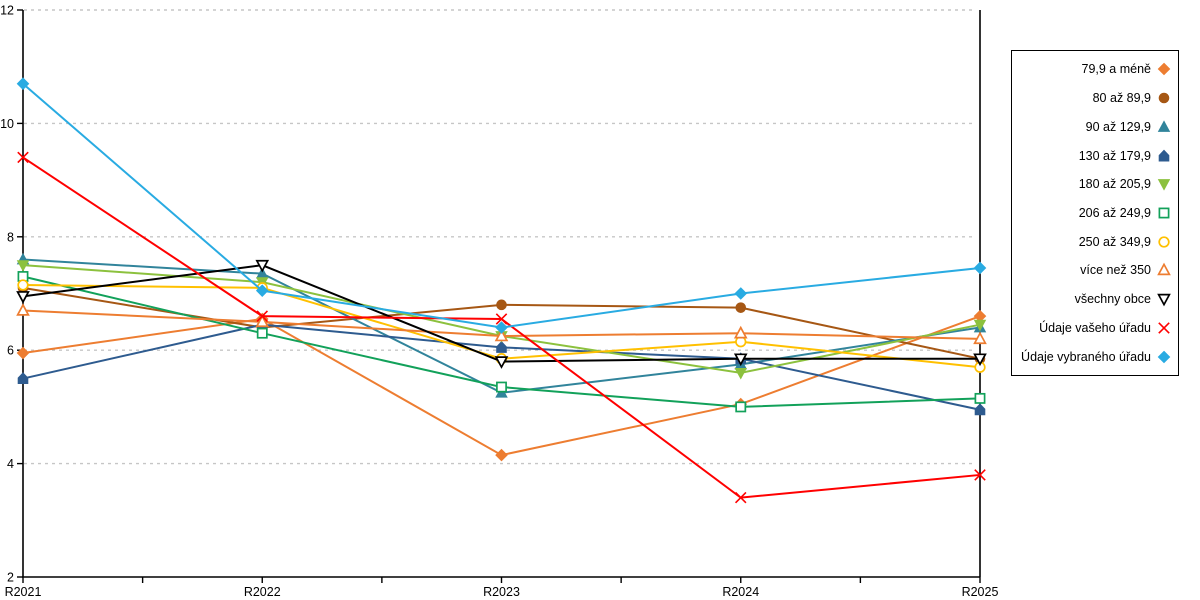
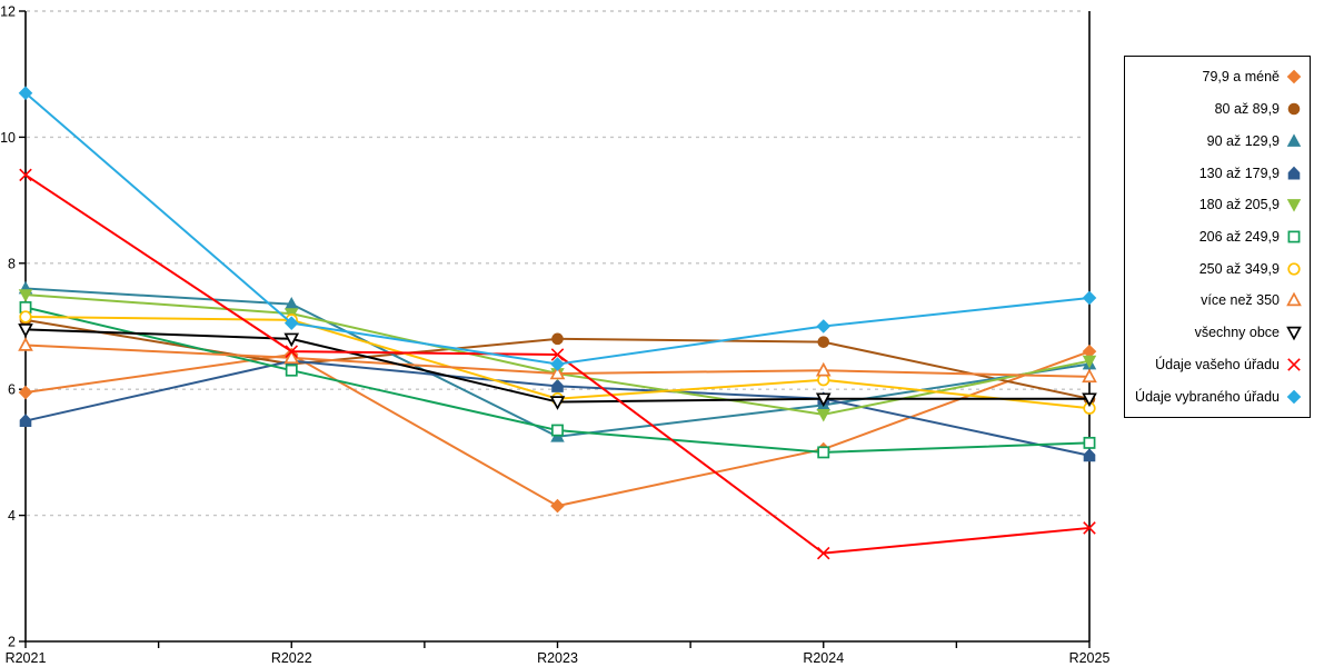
všechny obce/R2022: 7.5 -> 6.8
